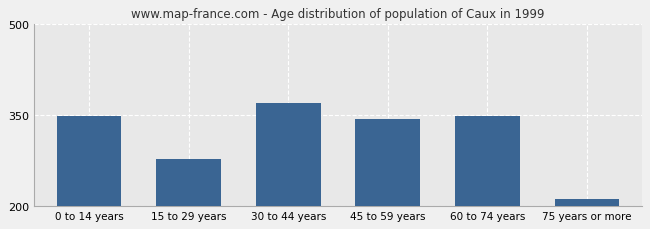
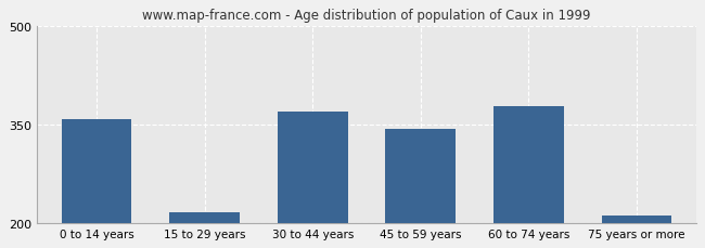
0 to 14 years: 348 -> 358
15 to 29 years: 278 -> 216
60 to 74 years: 348 -> 378
